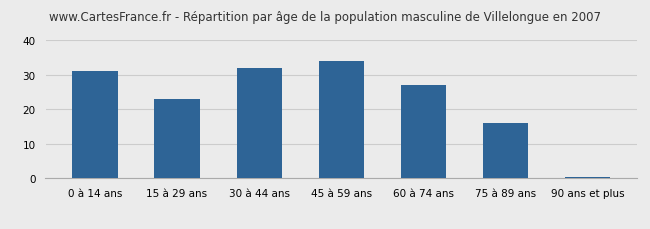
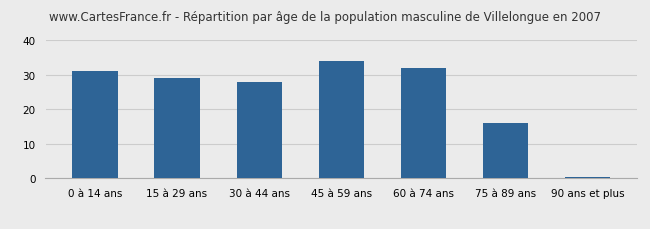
15 à 29 ans: 23.0 -> 29.0
30 à 44 ans: 32.0 -> 28.0
60 à 74 ans: 27.0 -> 32.0
